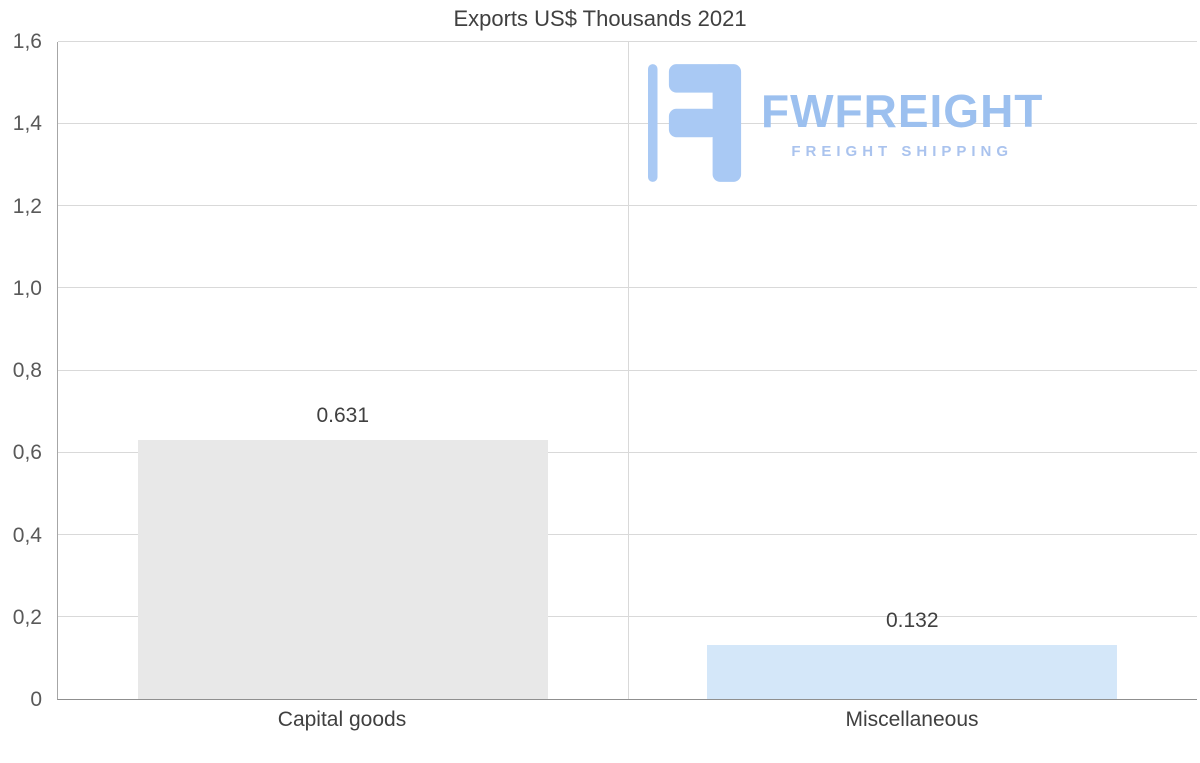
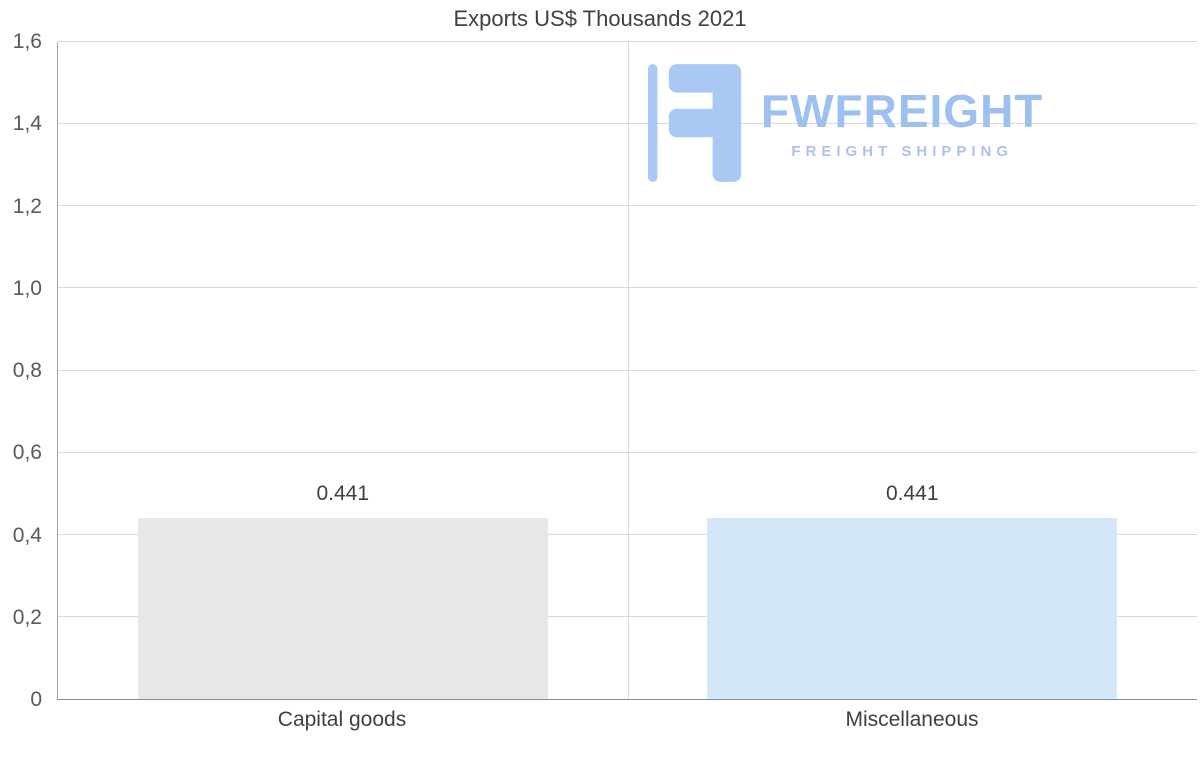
Capital goods: 0.631 -> 0.441
Miscellaneous: 0.132 -> 0.441
